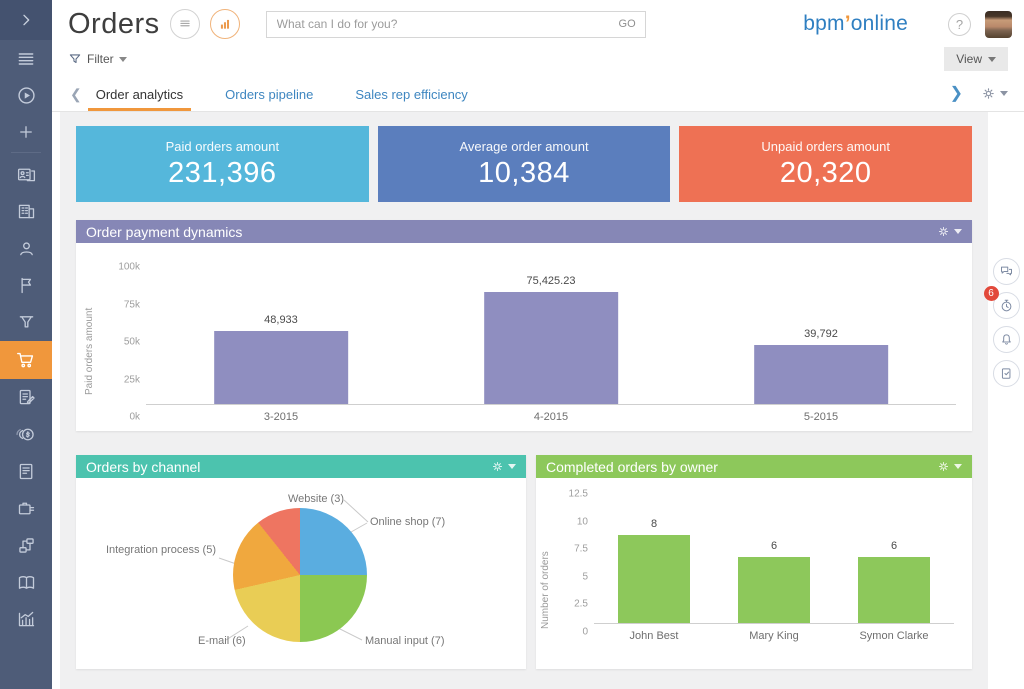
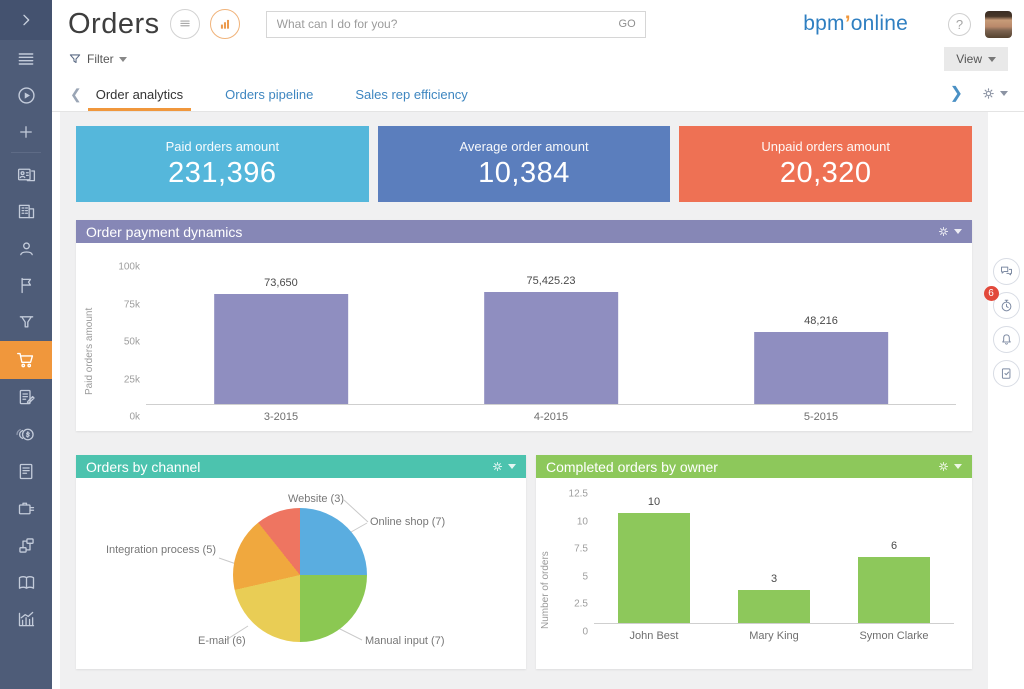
Order payment dynamics/3-2015: 48,933 -> 73,650
Order payment dynamics/5-2015: 39,792 -> 48,216
Completed orders by owner/John Best: 8 -> 10
Completed orders by owner/Mary King: 6 -> 3
